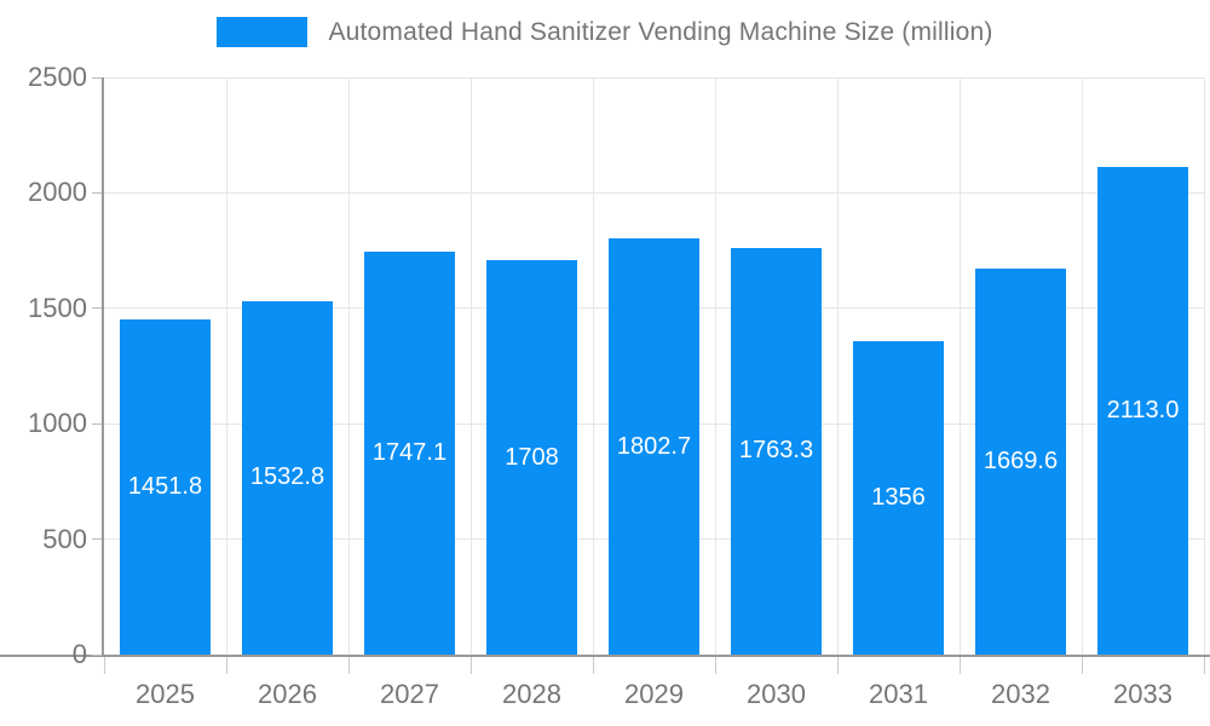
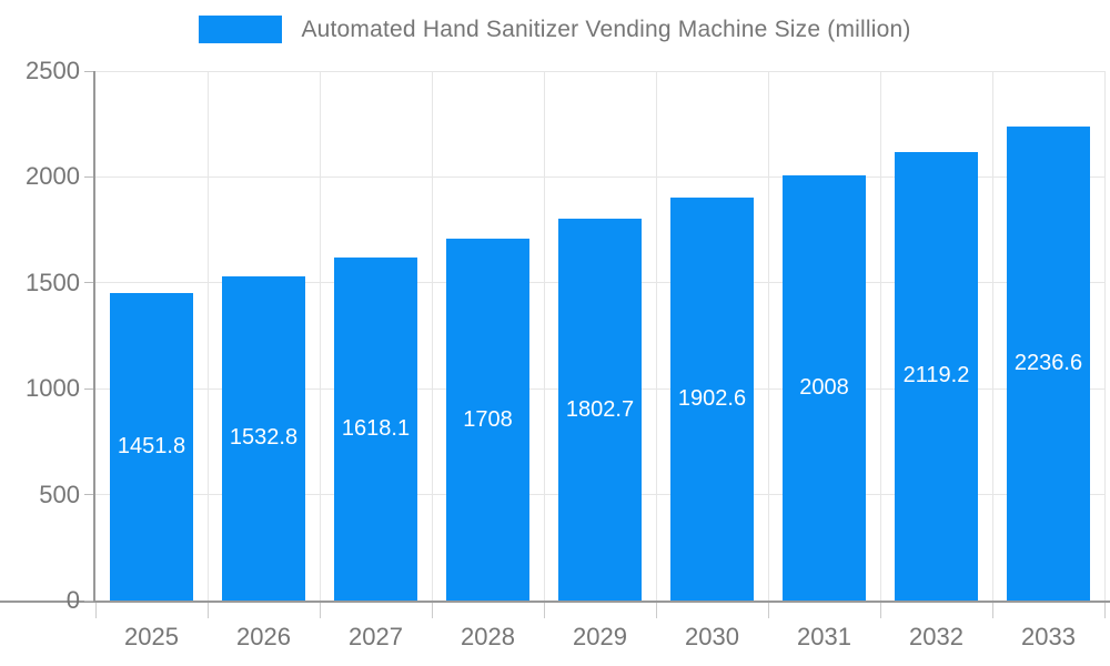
2027: 1747.1 -> 1618.1
2030: 1763.3 -> 1902.6
2031: 1356 -> 2008
2032: 1669.6 -> 2119.2
2033: 2113.0 -> 2236.6
